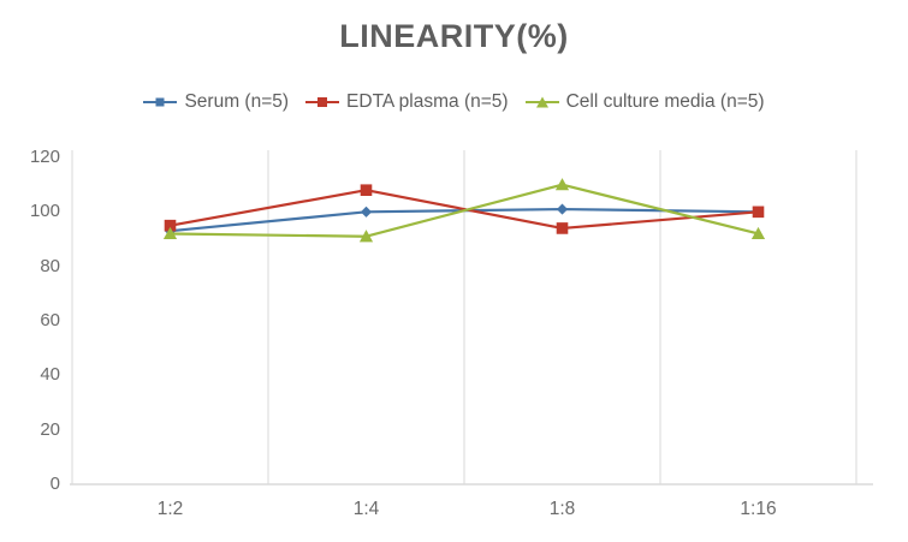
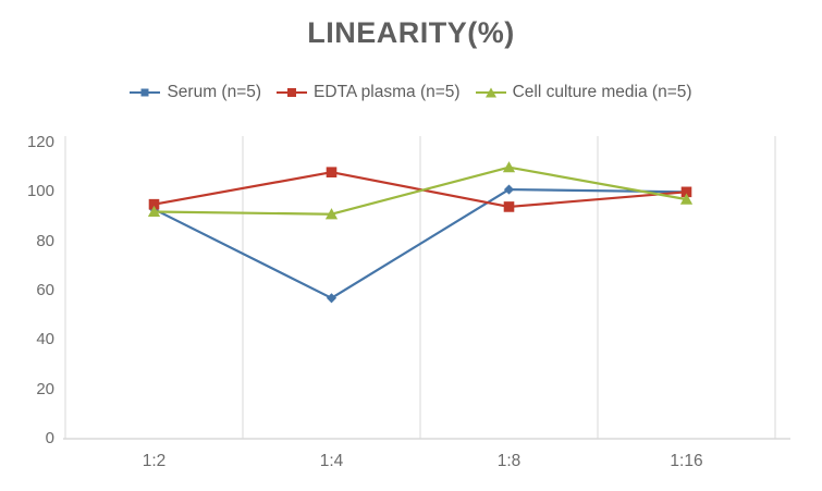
Serum (n=5)/1:4: 100 -> 57
Cell culture media (n=5)/1:16: 92 -> 97
